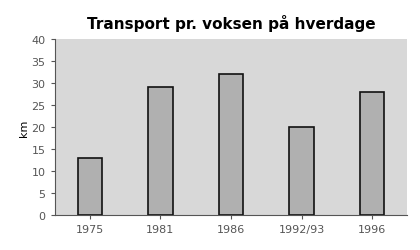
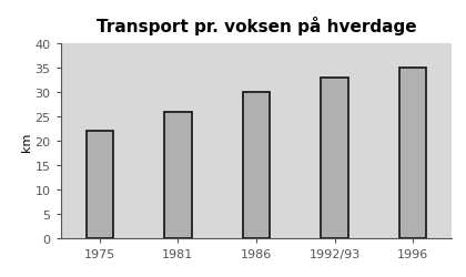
1975: 13 -> 22
1981: 29 -> 26
1986: 32 -> 30
1992/93: 20 -> 33
1996: 28 -> 35
